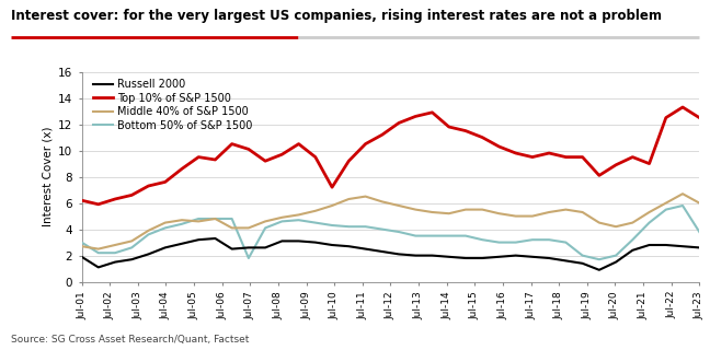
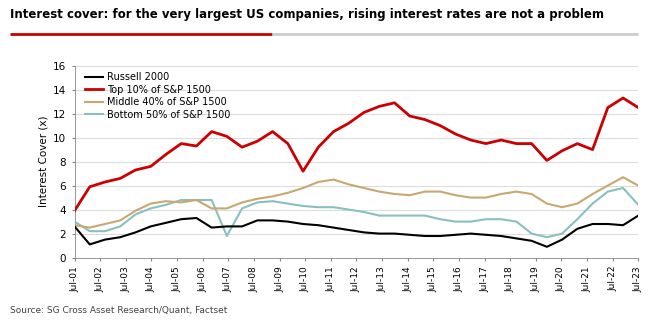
Russell 2000/Jul-01: 1.9 -> 2.6
Top 10% of S&P 1500/Jul-01: 6.2 -> 3.9
Russell 2000/Jul-23: 2.6 -> 3.5
Bottom 50% of S&P 1500/Jul-23: 3.8 -> 4.4
